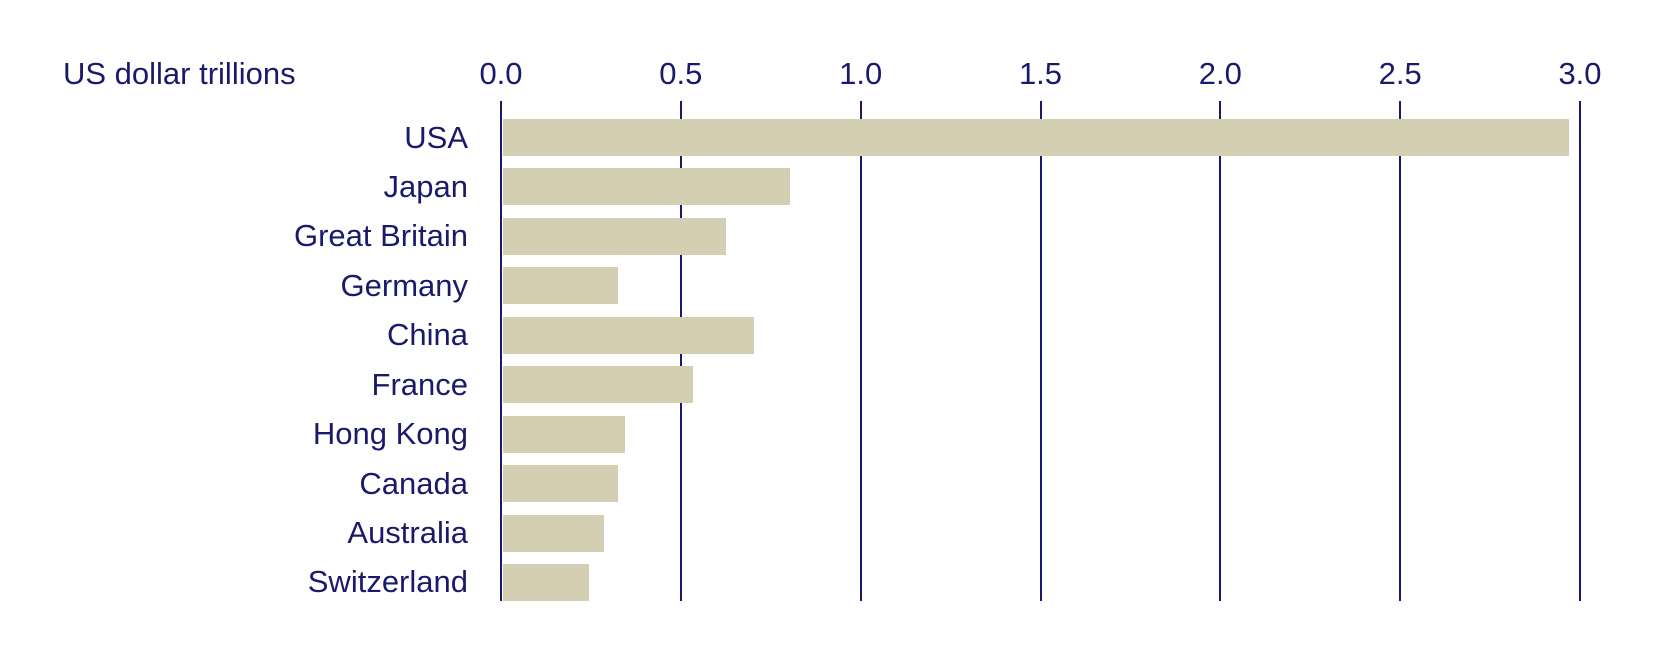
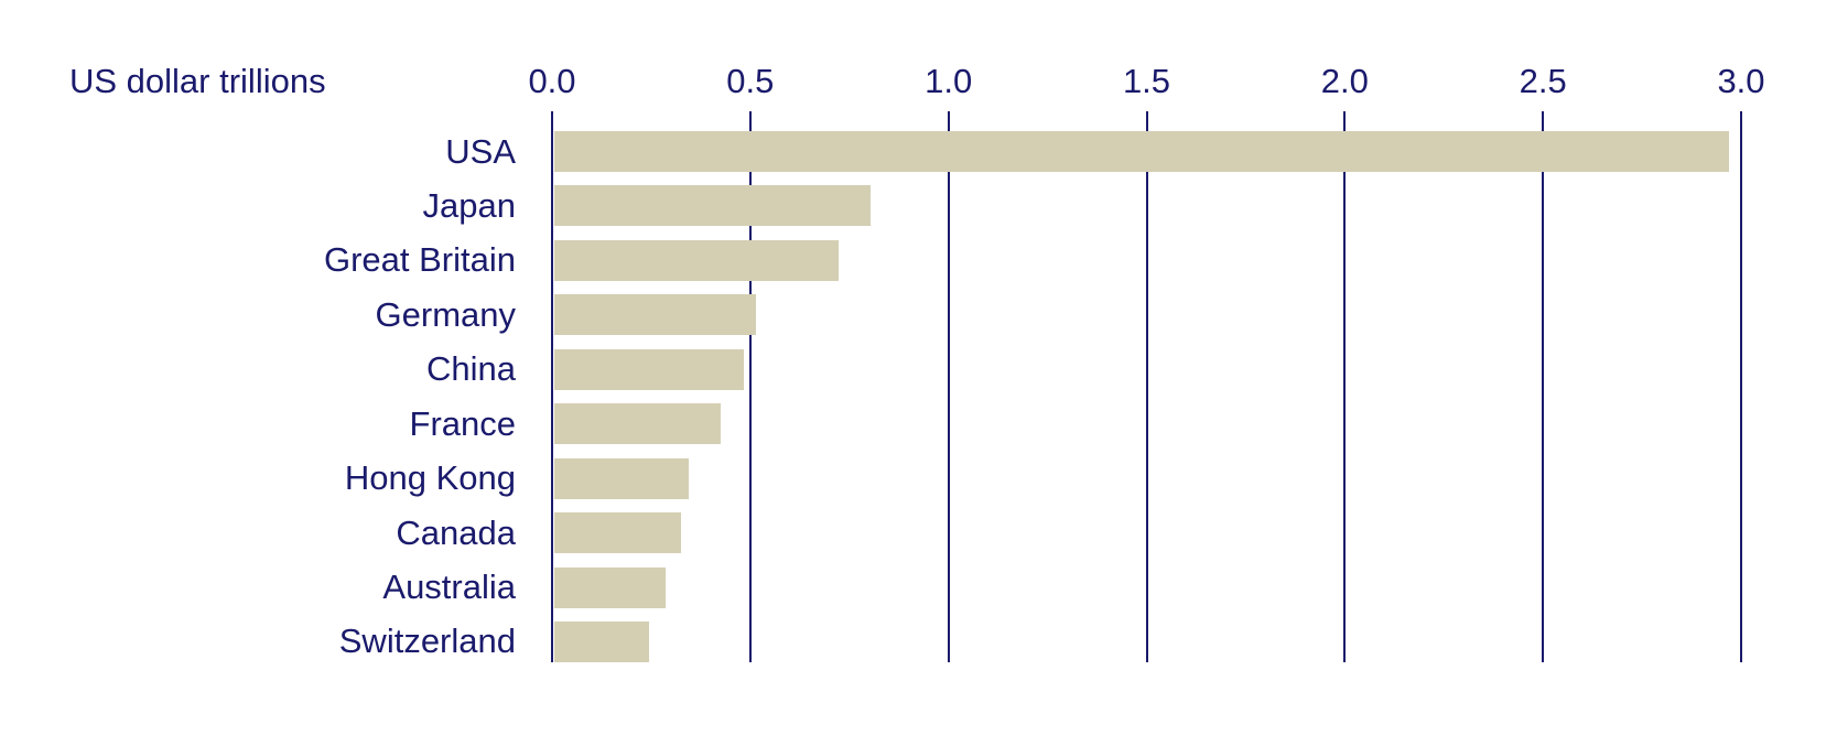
Great Britain: 0.62 -> 0.72
Germany: 0.32 -> 0.51
China: 0.70 -> 0.48
France: 0.53 -> 0.42
